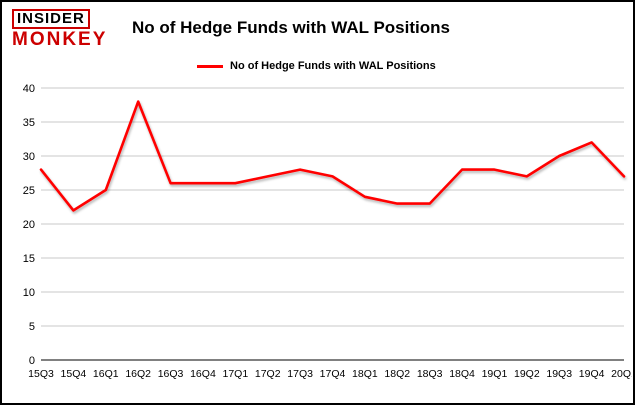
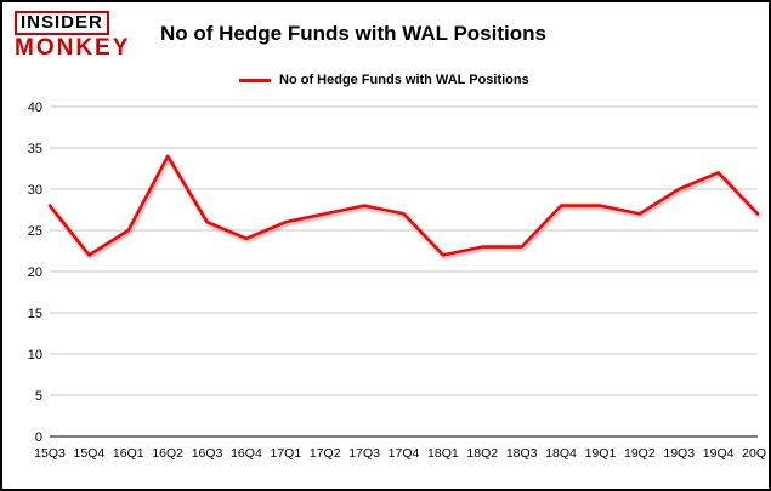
16Q2: 38 -> 34
16Q4: 26 -> 24
18Q1: 24 -> 22
